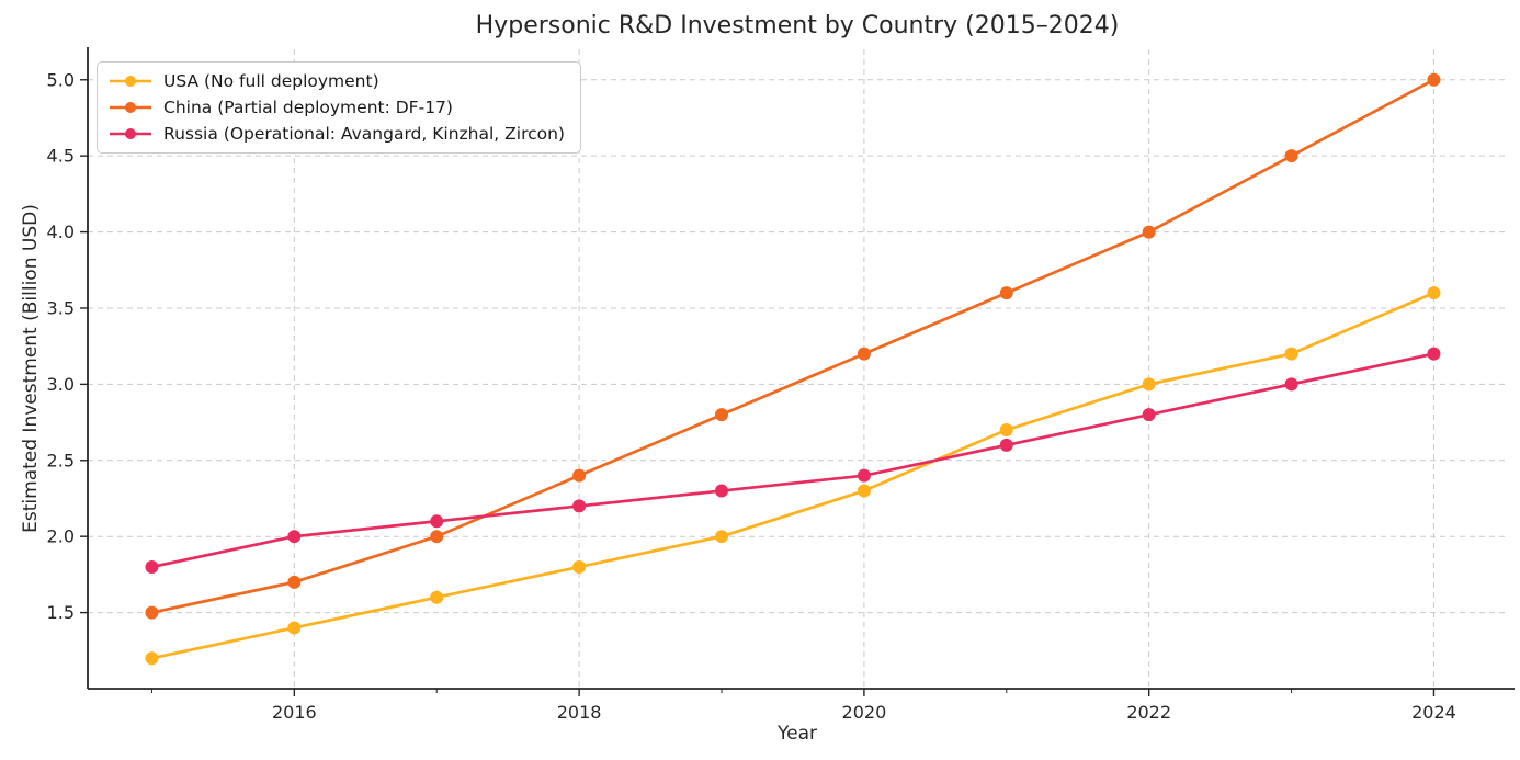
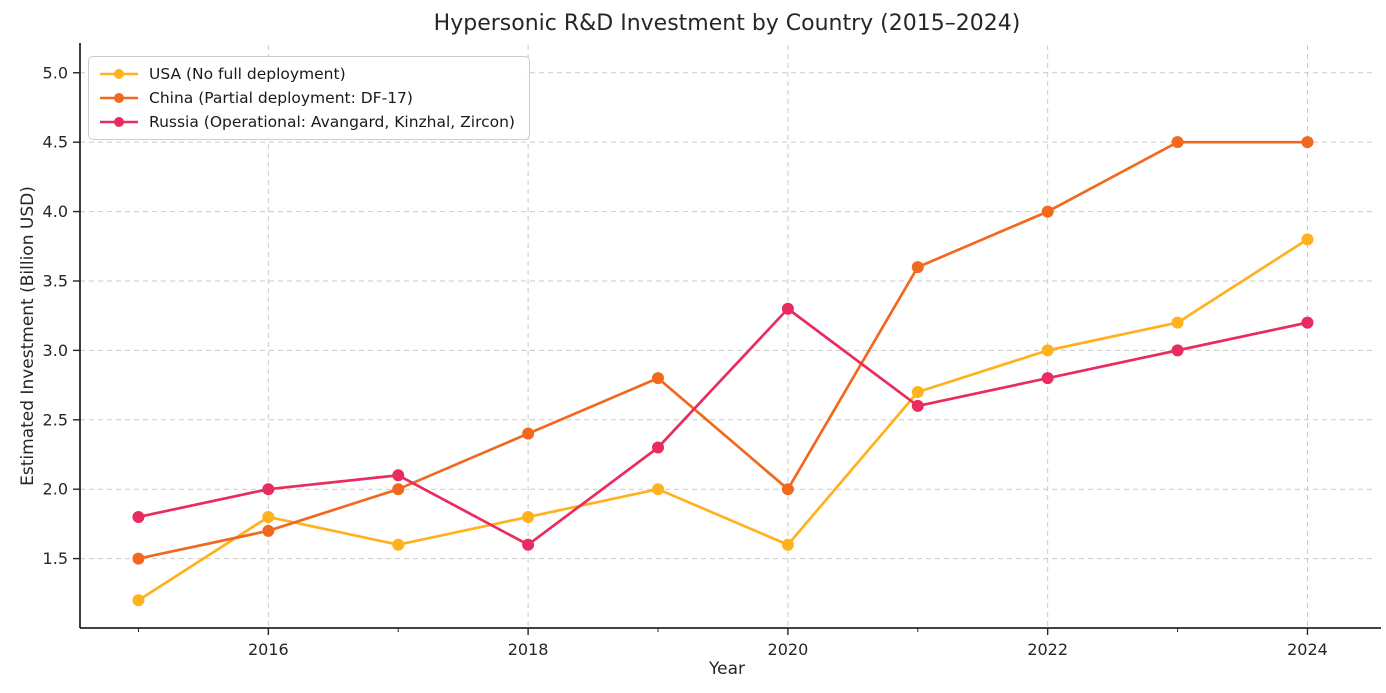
USA (No full deployment)/2016: 1.4 -> 1.8
Russia (Operational: Avangard, Kinzhal, Zircon)/2018: 2.2 -> 1.6
USA (No full deployment)/2020: 2.3 -> 1.6
China (Partial deployment: DF-17)/2020: 3.2 -> 2.0
Russia (Operational: Avangard, Kinzhal, Zircon)/2020: 2.4 -> 3.3
USA (No full deployment)/2024: 3.6 -> 3.8
China (Partial deployment: DF-17)/2024: 5.0 -> 4.5
